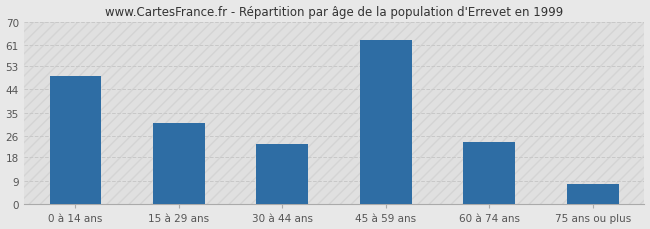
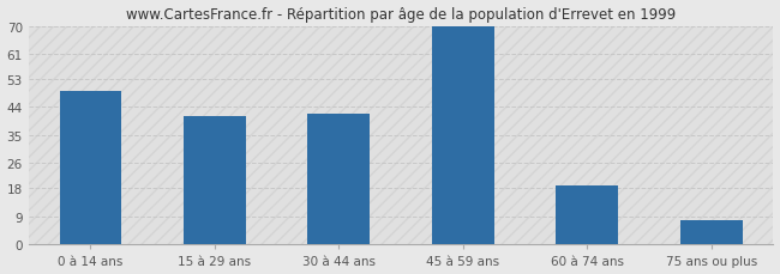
15 à 29 ans: 31 -> 41
30 à 44 ans: 23 -> 42
45 à 59 ans: 63 -> 70
60 à 74 ans: 24 -> 19
